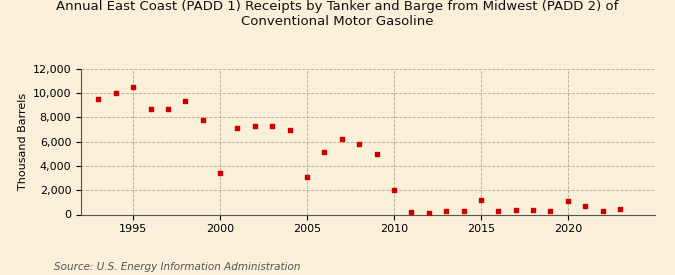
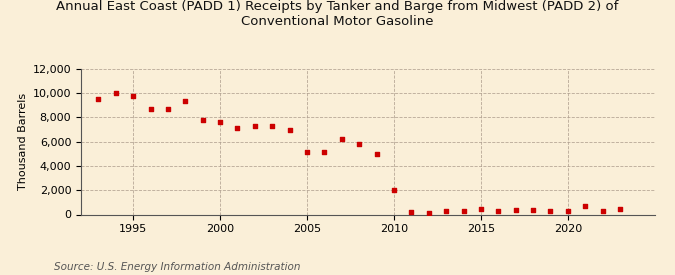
1995: 10,500 -> 9,800
2000: 3,400 -> 7,600
2005: 3,100 -> 5,200
2015: 1,200 -> 400
2020: 1,100 -> 300
